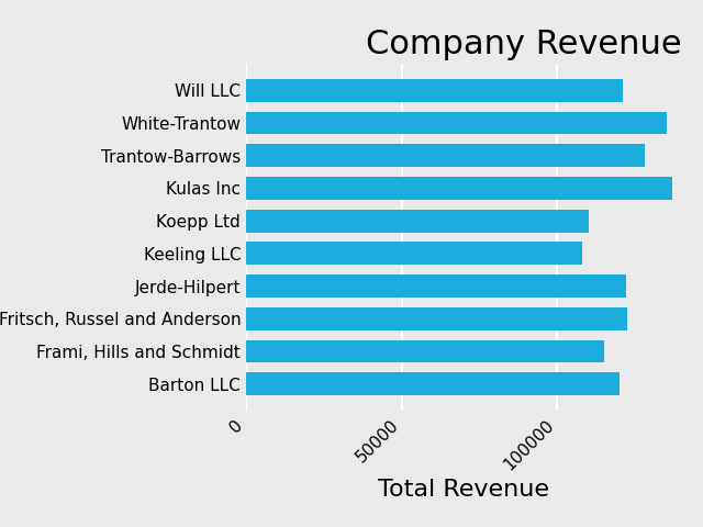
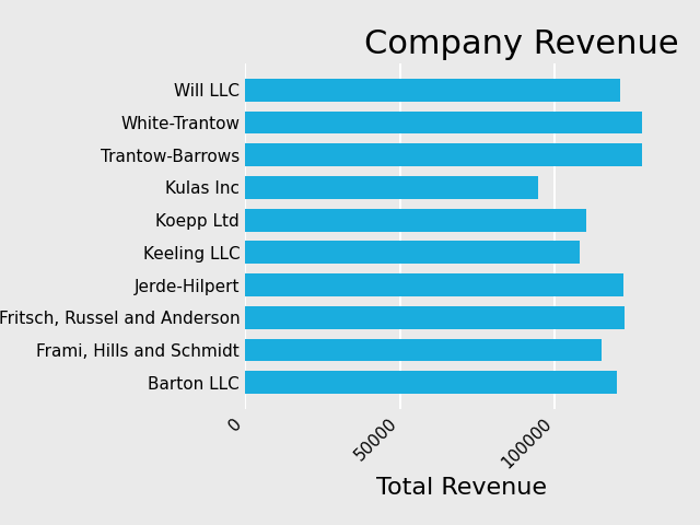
White-Trantow: 135000 -> 128000
Kulas Inc: 137000 -> 94500
